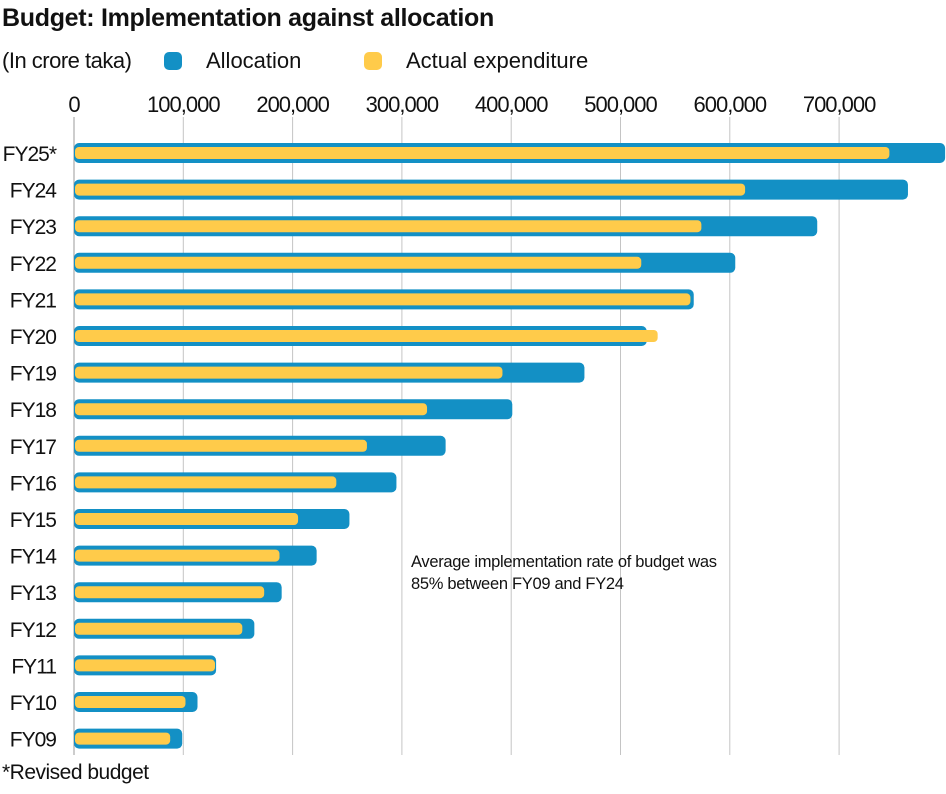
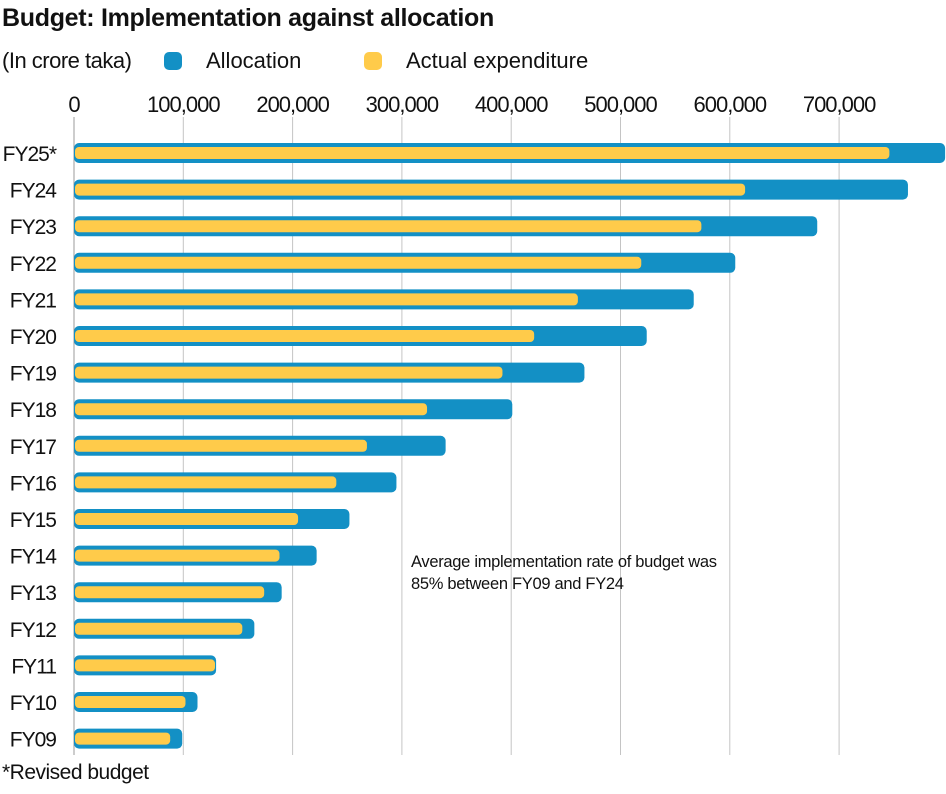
Actual expenditure/FY21: 564000 -> 461000
Actual expenditure/FY20: 534000 -> 421000
